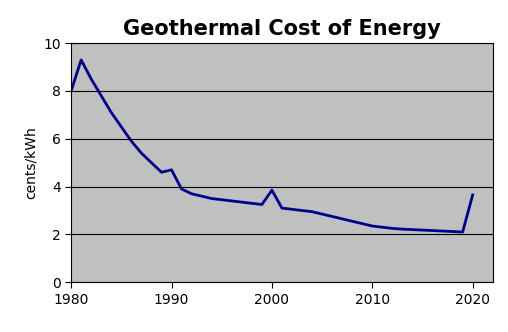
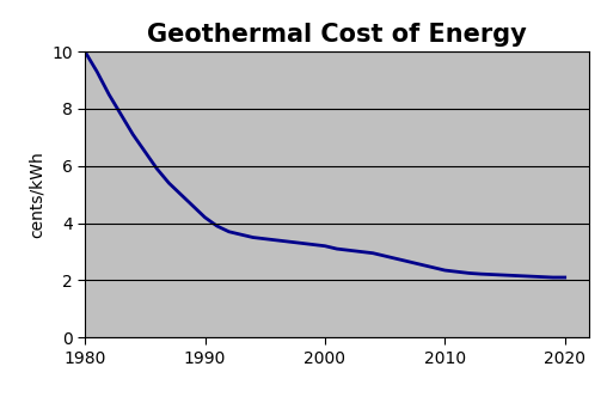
1980: 8.00 -> 10.00
1990: 4.70 -> 4.20
2000: 3.85 -> 3.20
2020: 3.65 -> 2.10
